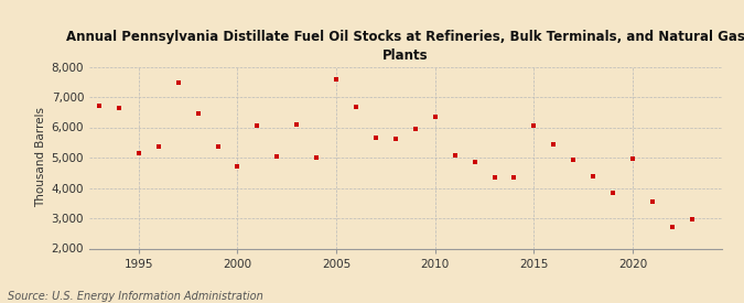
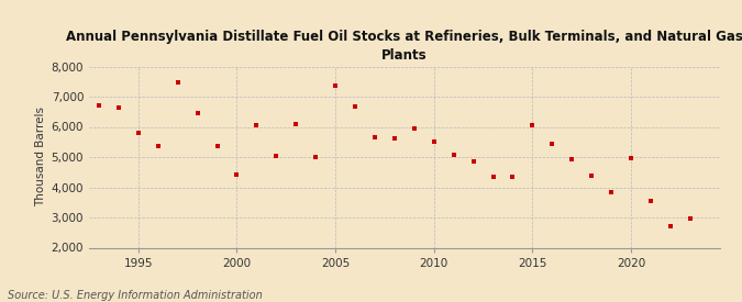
1995: 5,150 -> 5,800
2000: 4,700 -> 4,420
2005: 7,600 -> 7,380
2010: 6,350 -> 5,520
